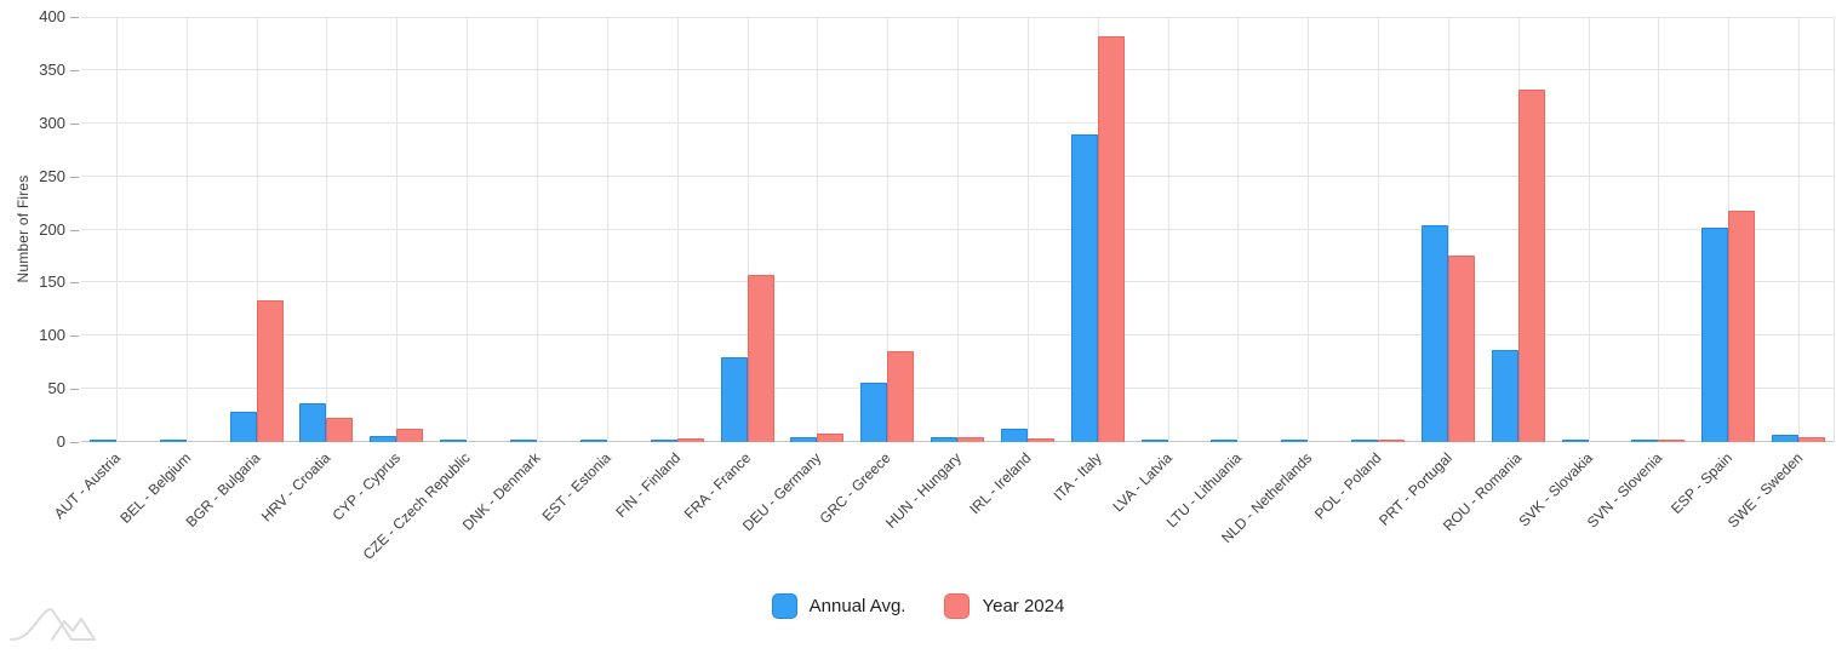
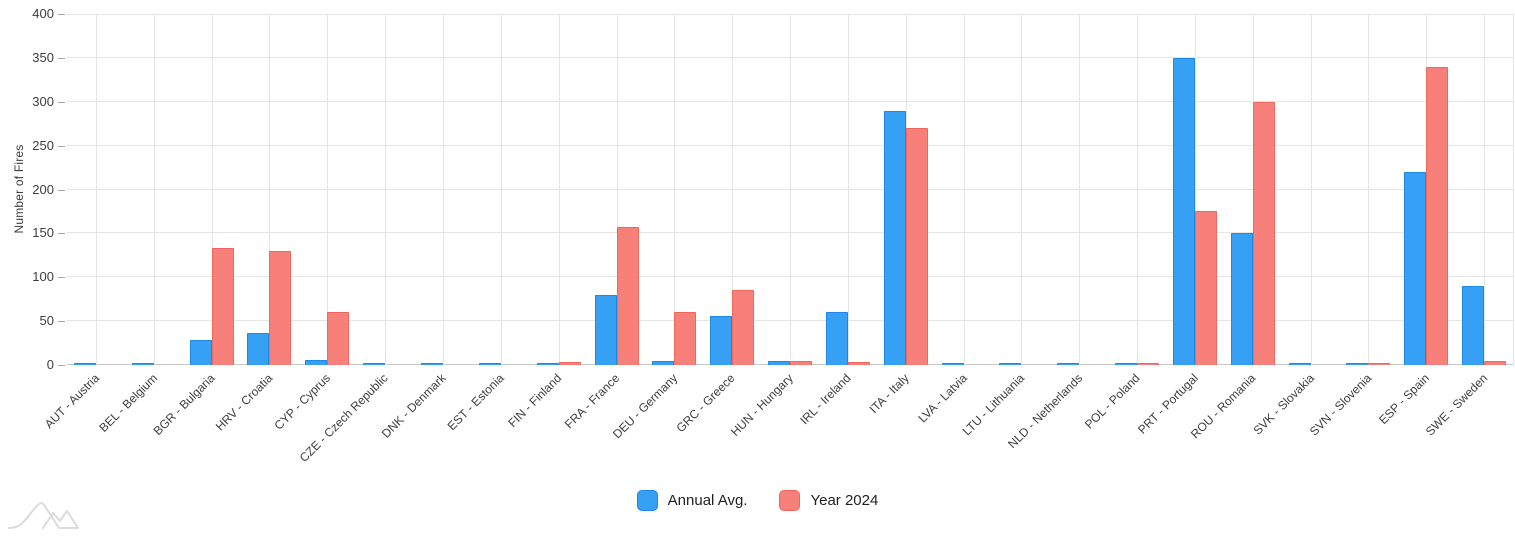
Year 2024/HRV - Croatia: 20 -> 130
Year 2024/CYP - Cyprus: 10 -> 60
Year 2024/DEU - Germany: 10 -> 60
Annual Avg./IRL - Ireland: 10 -> 60
Year 2024/ITA - Italy: 380 -> 270
Annual Avg./PRT - Portugal: 200 -> 350
Annual Avg./ROU - Romania: 90 -> 150
Year 2024/ROU - Romania: 330 -> 300
Annual Avg./ESP - Spain: 200 -> 220
Year 2024/ESP - Spain: 220 -> 340
Annual Avg./SWE - Sweden: 10 -> 90
